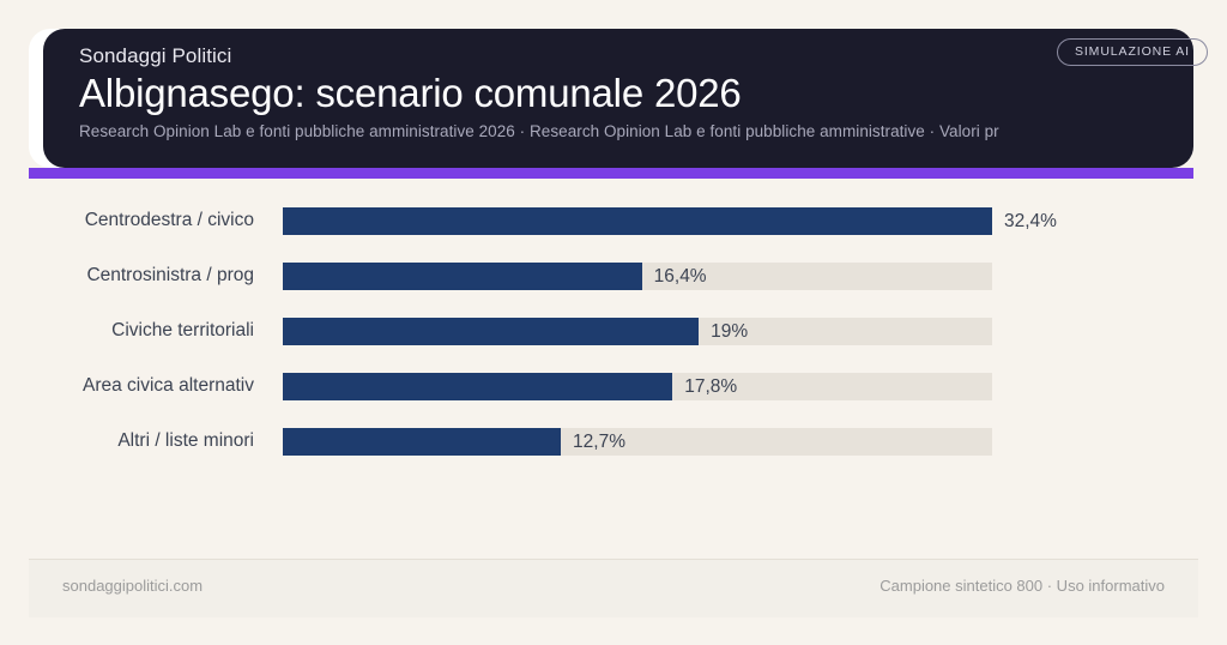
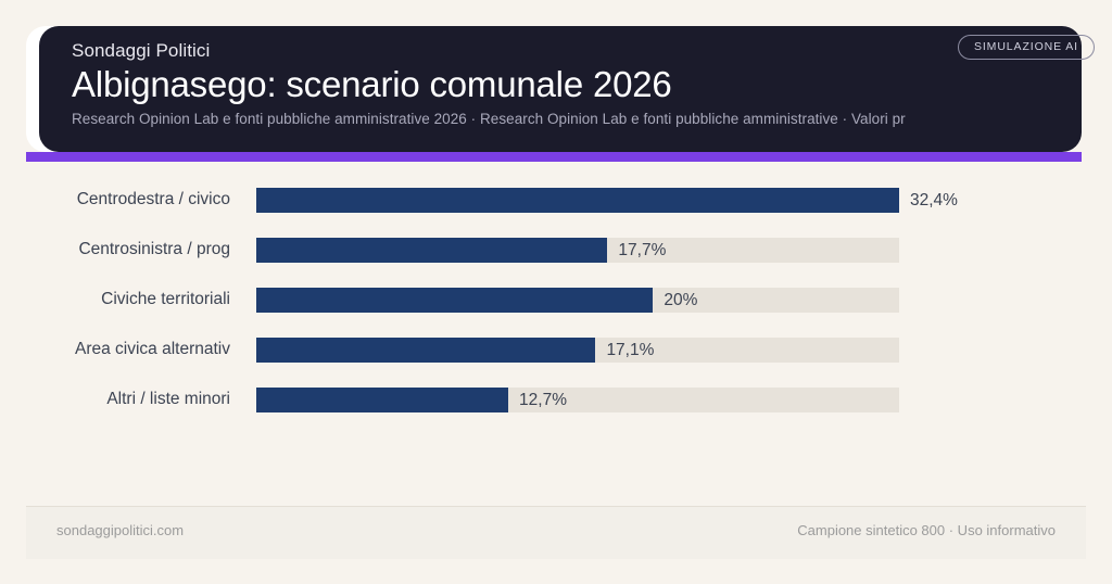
Centrosinistra / prog: 16,4% -> 17,7%
Civiche territoriali: 19% -> 20%
Area civica alternativ: 17,8% -> 17,1%
